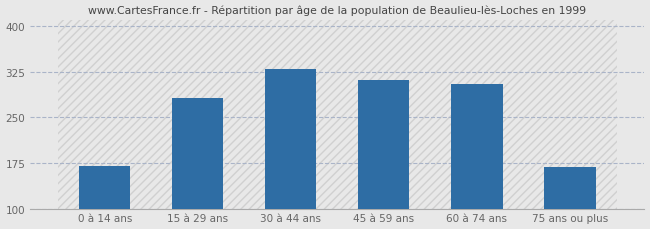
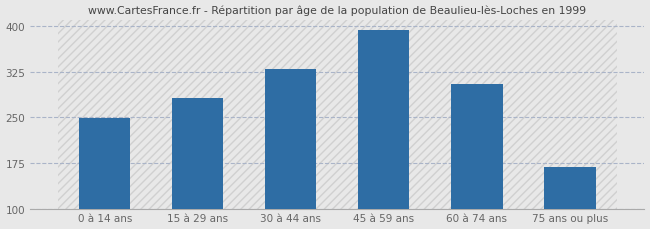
0 à 14 ans: 170 -> 249
45 à 59 ans: 312 -> 393
